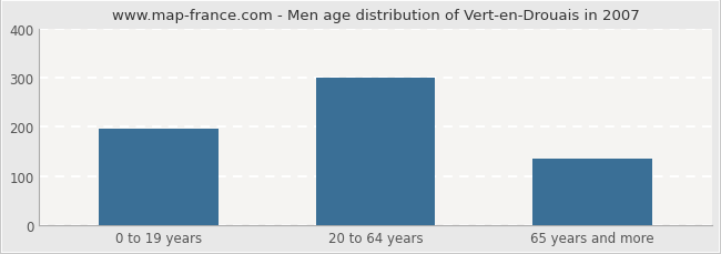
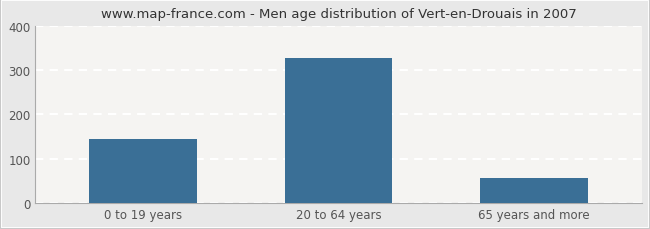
0 to 19 years: 195 -> 143
20 to 64 years: 300 -> 328
65 years and more: 135 -> 57
